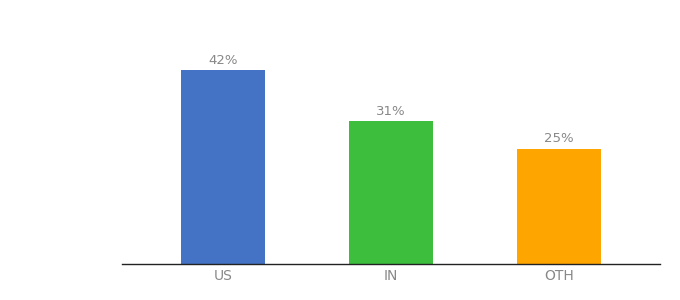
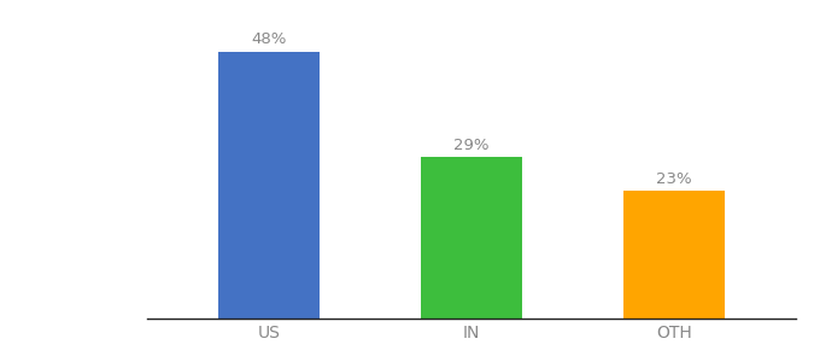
US: 42% -> 48%
IN: 31% -> 29%
OTH: 25% -> 23%
